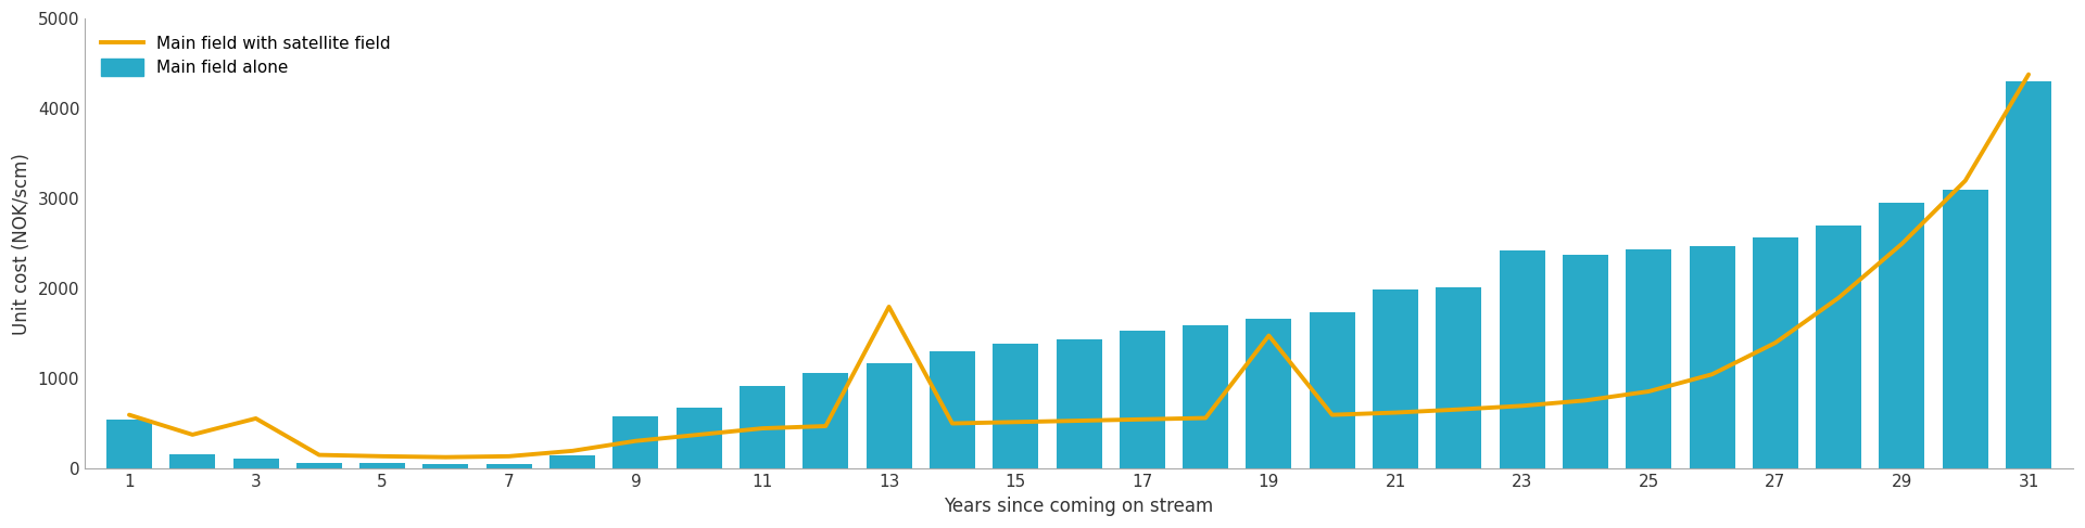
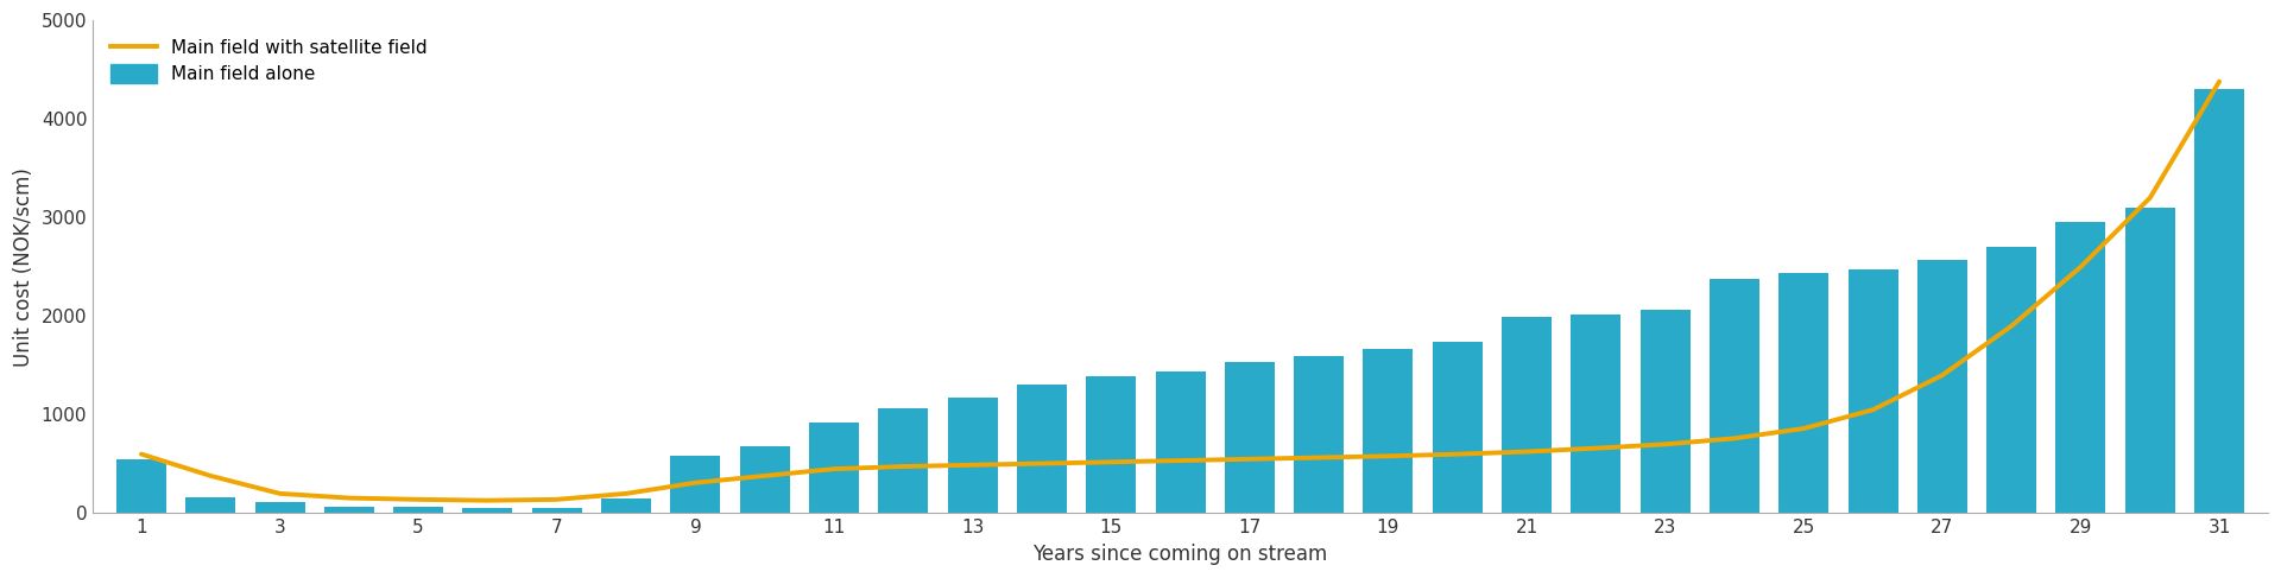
Main field with satellite field/3: 560 -> 200
Main field with satellite field/13: 1800 -> 490
Main field with satellite field/19: 1480 -> 580
Main field alone/23: 2420 -> 2060
